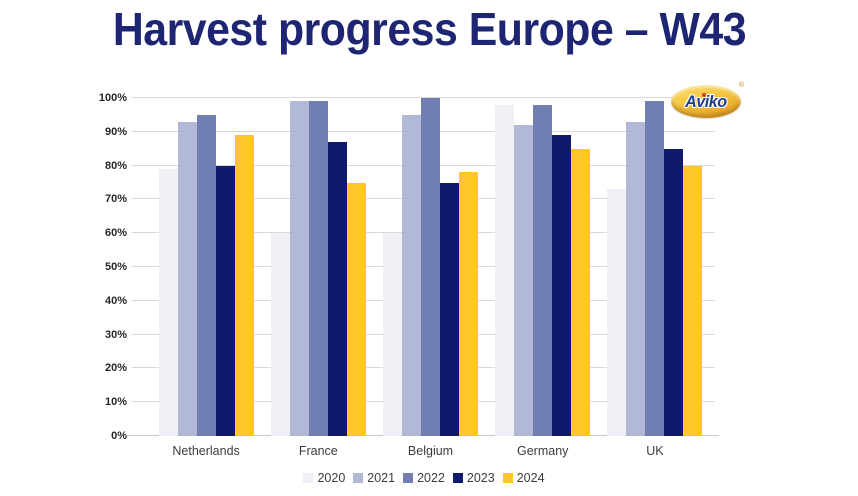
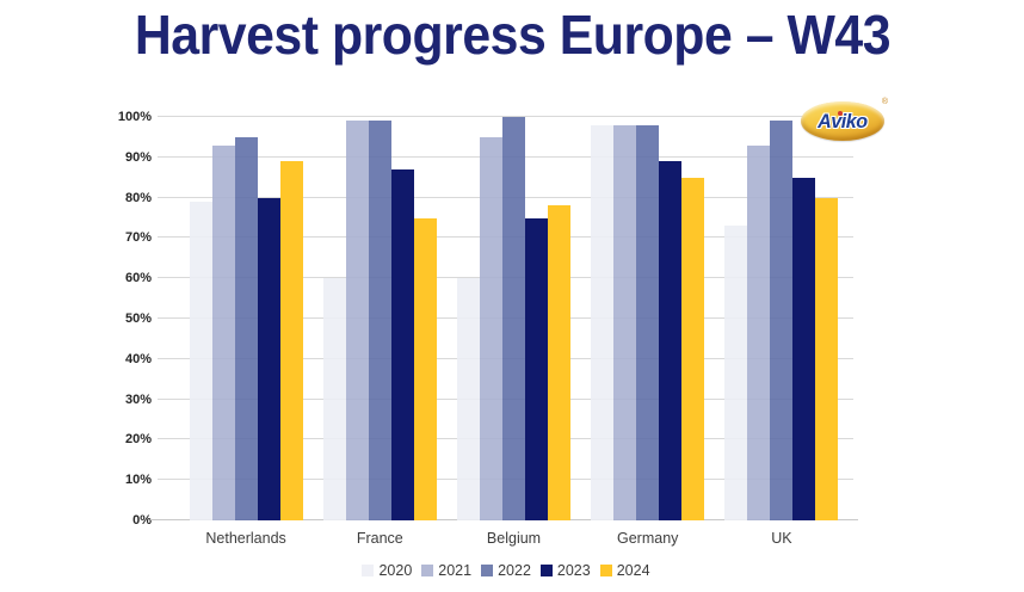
2021/Germany: 92% -> 98%
